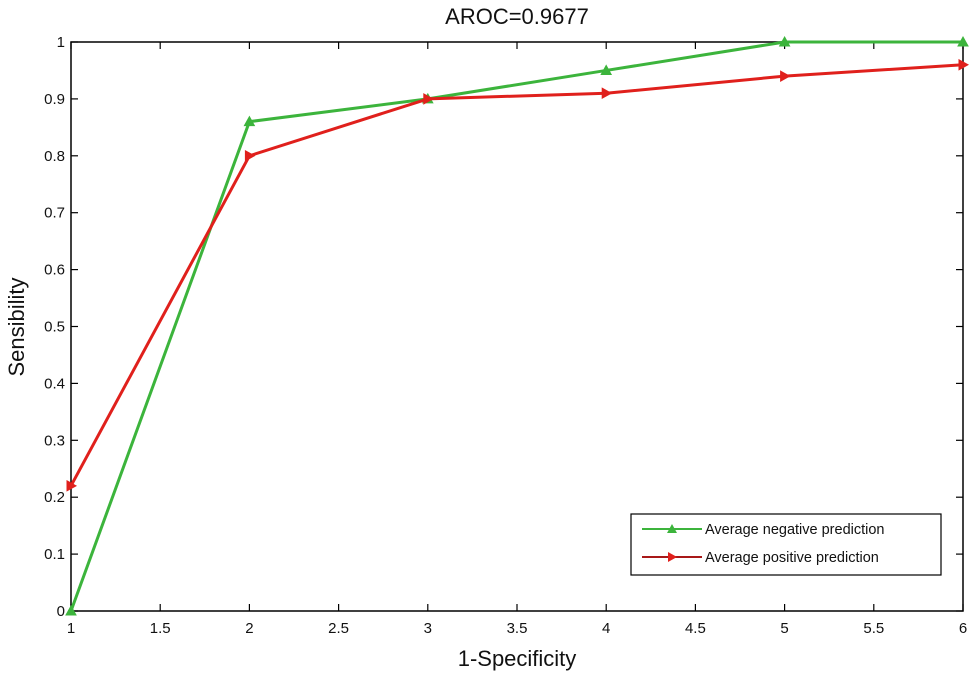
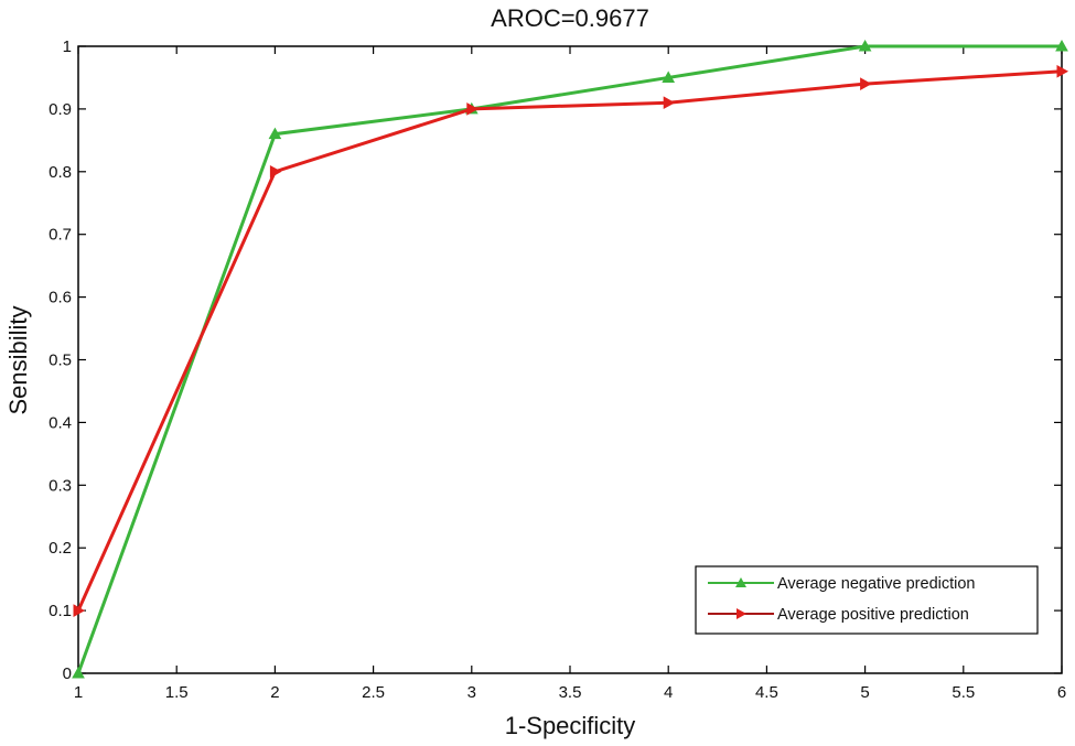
Average positive prediction/1: 0.22 -> 0.10
